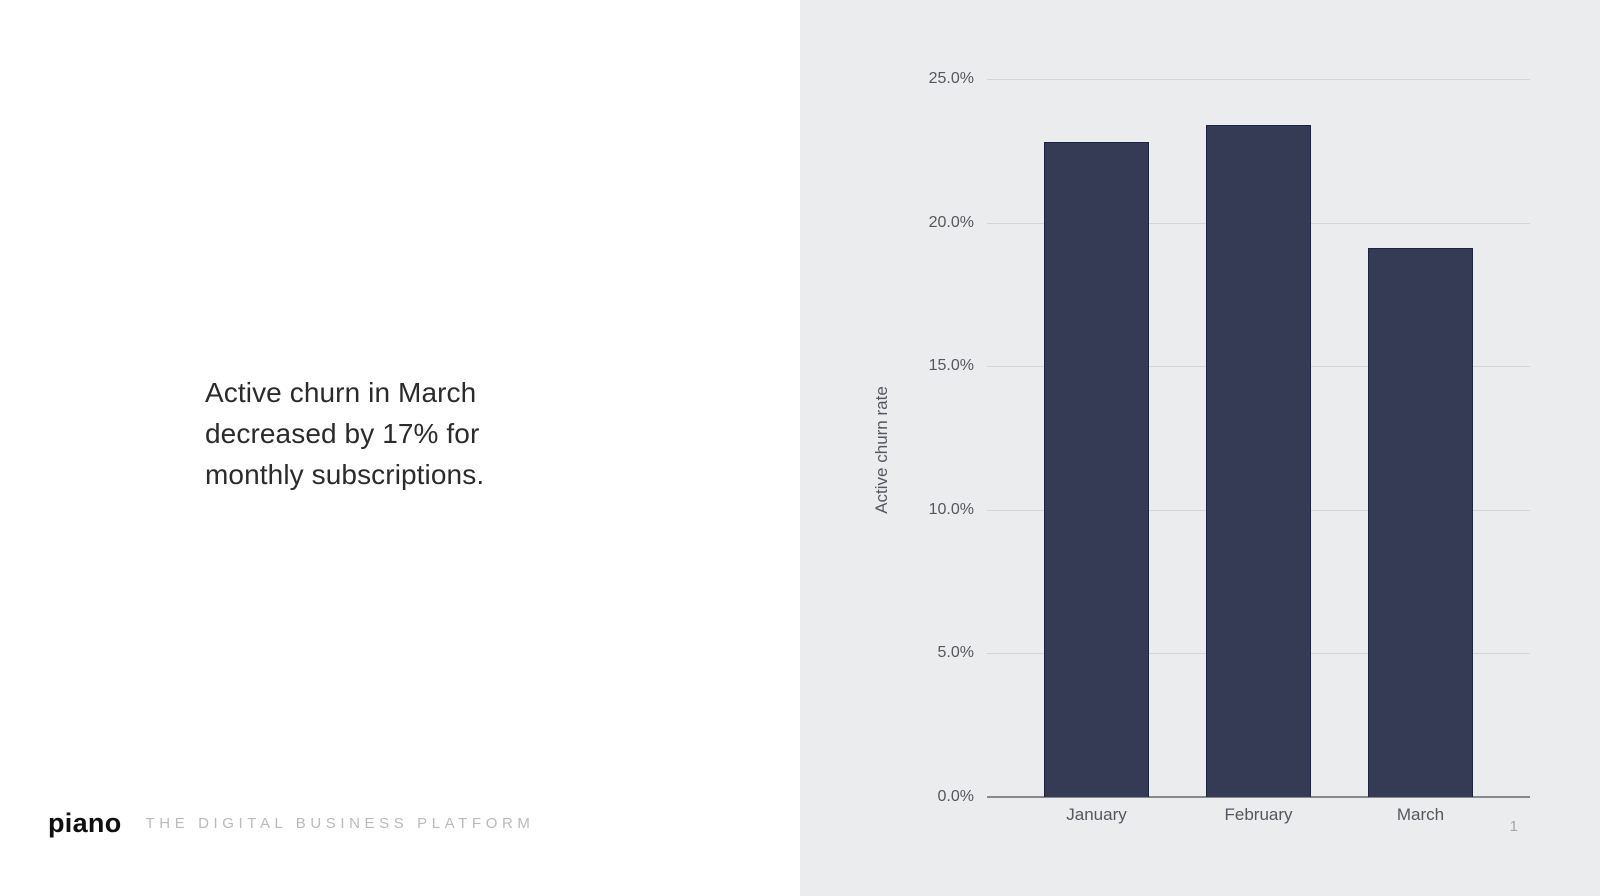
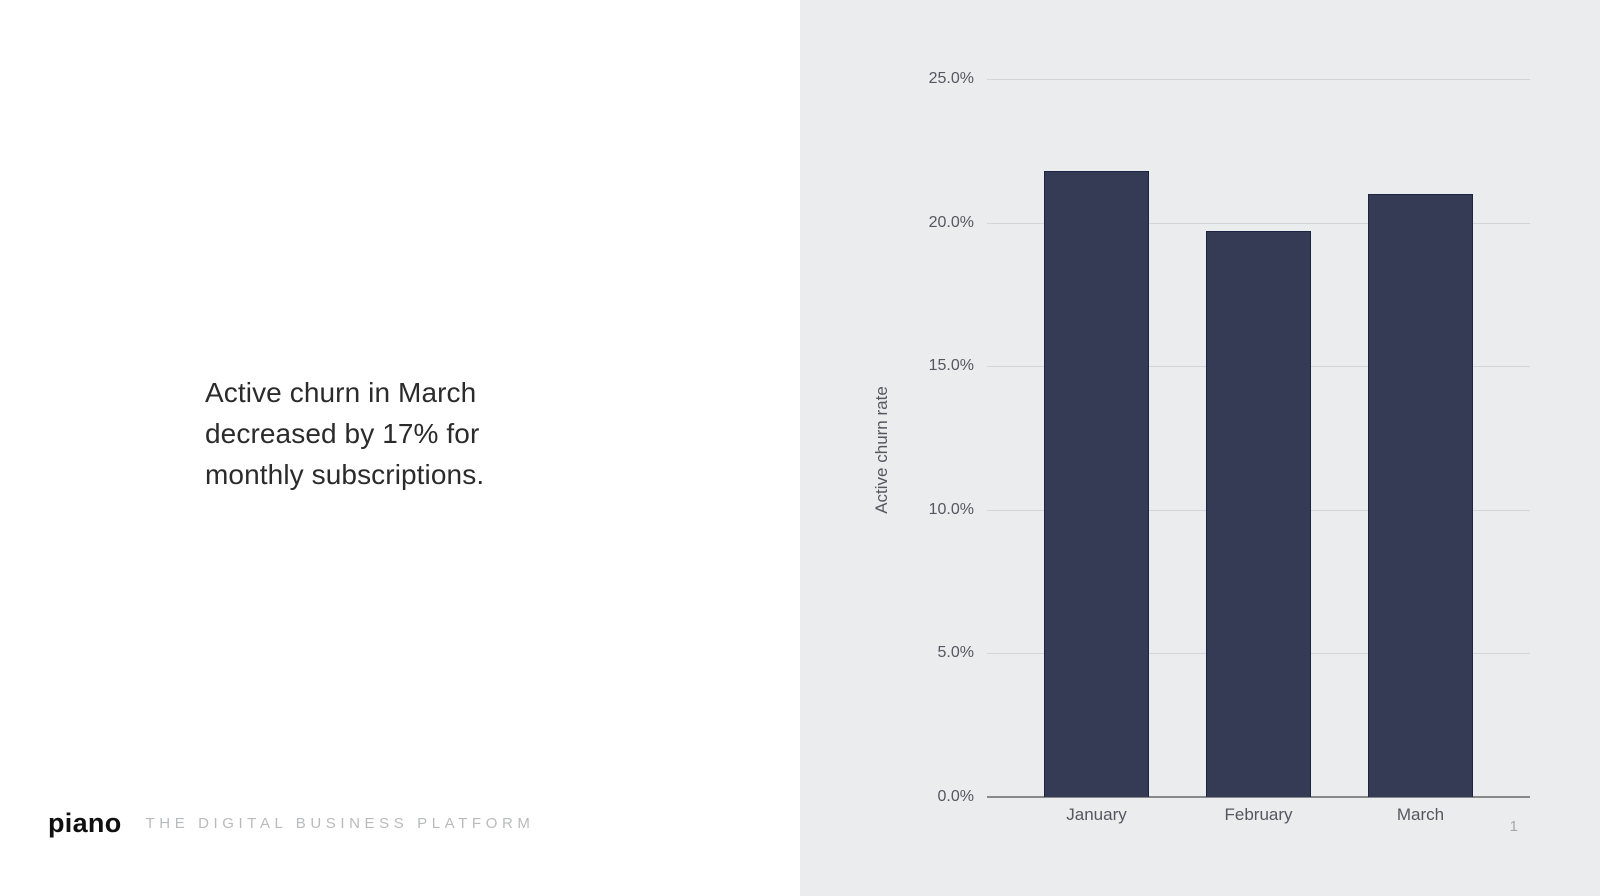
January: 22.8% -> 21.8%
February: 23.4% -> 19.7%
March: 19.1% -> 21.0%
